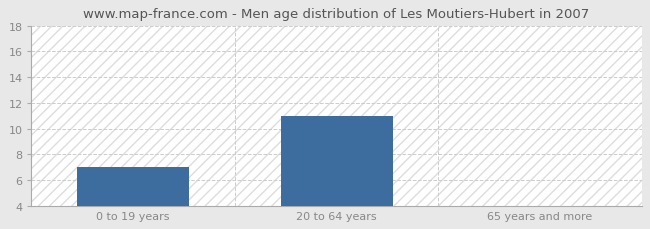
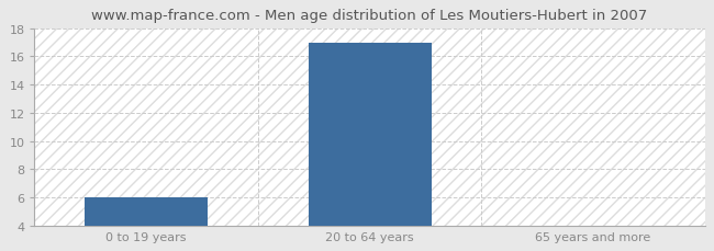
0 to 19 years: 7 -> 6
20 to 64 years: 11 -> 17
